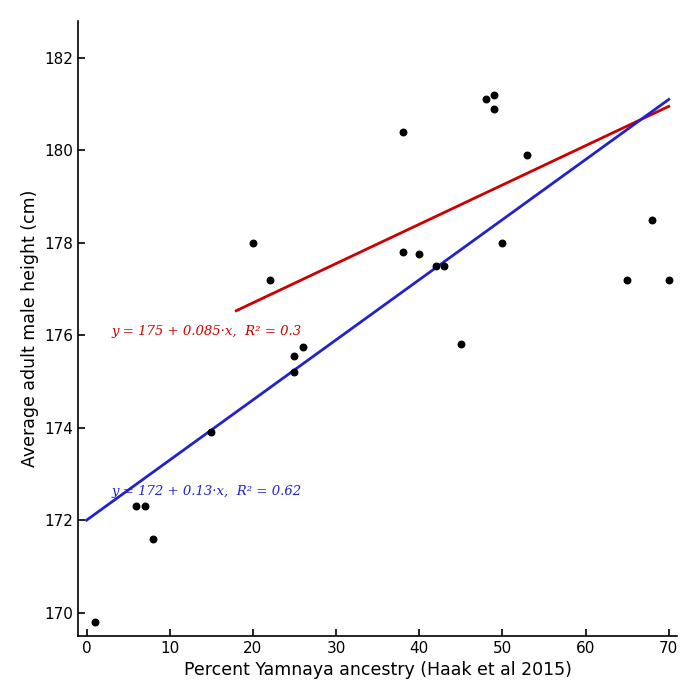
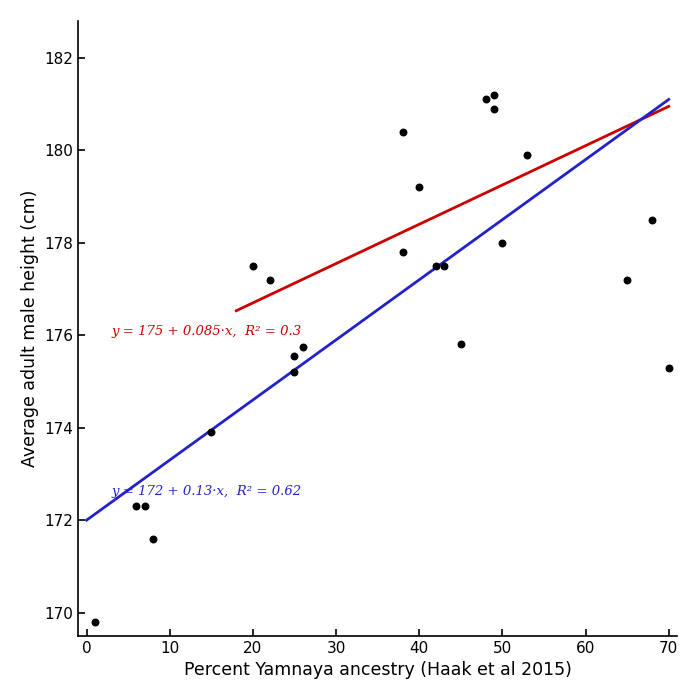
20: 178.00 -> 177.50
40: 177.75 -> 179.20
70: 177.20 -> 175.30
